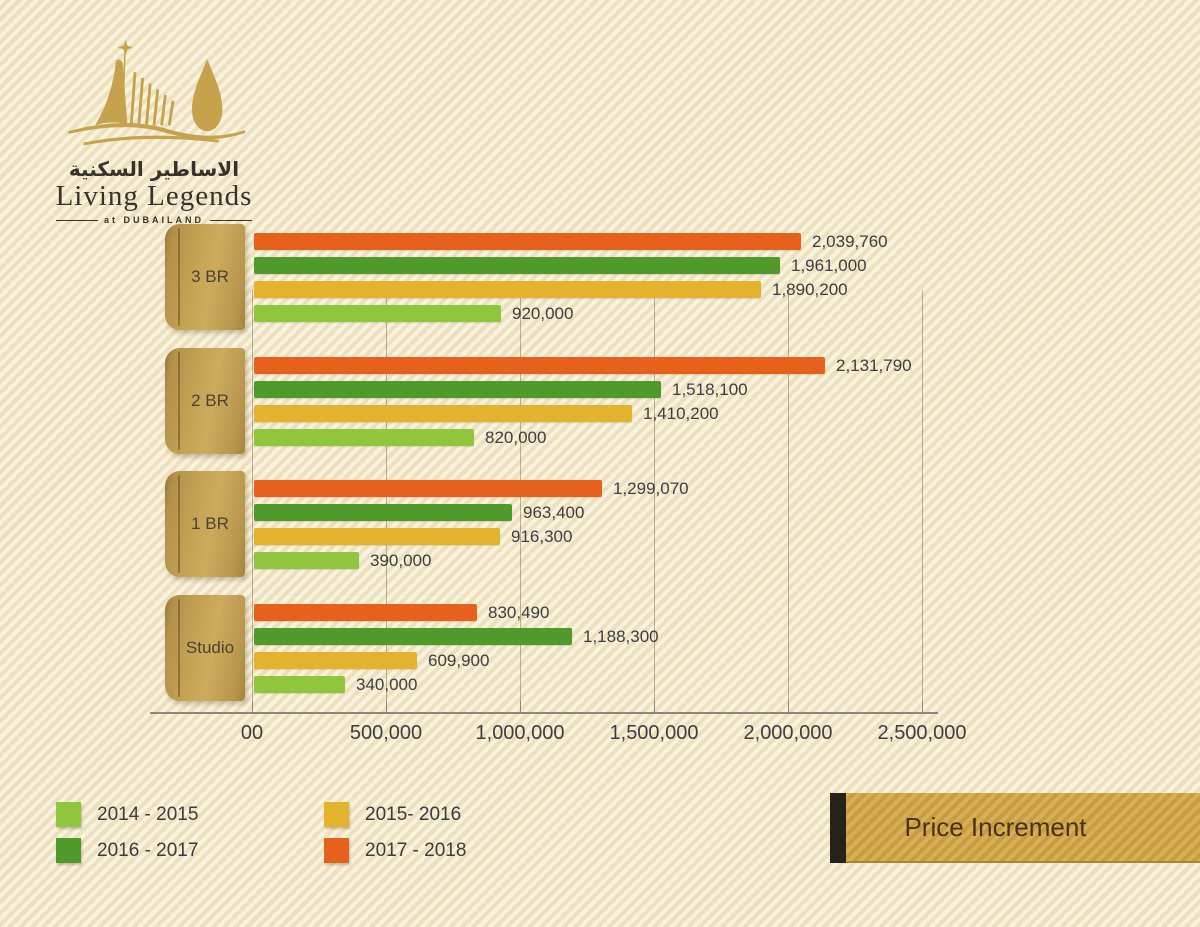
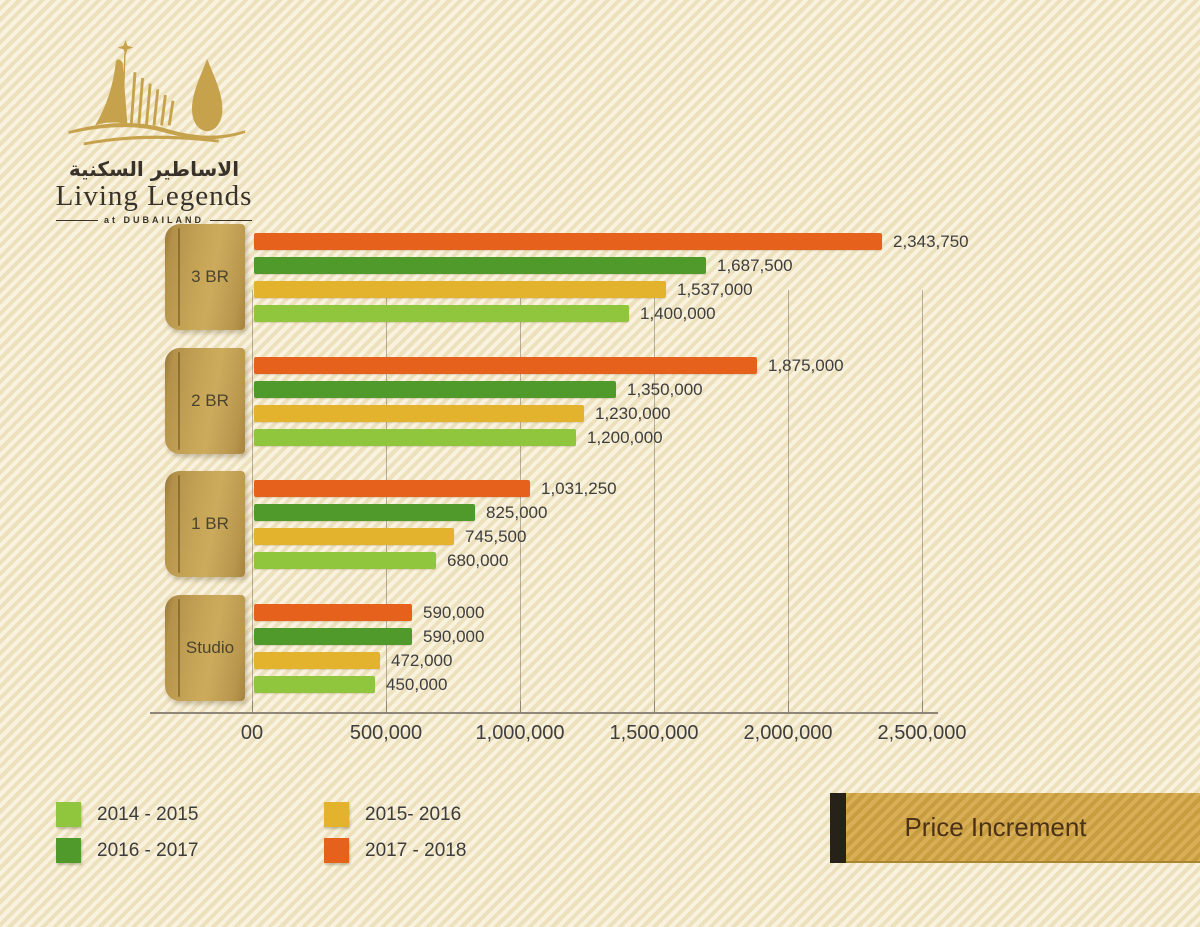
2017 - 2018/3 BR: 2,039,760 -> 2,343,750
2016 - 2017/3 BR: 1,961,000 -> 1,687,500
2015- 2016/3 BR: 1,890,200 -> 1,537,000
2014 - 2015/3 BR: 920,000 -> 1,400,000
2017 - 2018/2 BR: 2,131,790 -> 1,875,000
2016 - 2017/2 BR: 1,518,100 -> 1,350,000
2015- 2016/2 BR: 1,410,200 -> 1,230,000
2014 - 2015/2 BR: 820,000 -> 1,200,000
2017 - 2018/1 BR: 1,299,070 -> 1,031,250
2016 - 2017/1 BR: 963,400 -> 825,000
2015- 2016/1 BR: 916,300 -> 745,500
2014 - 2015/1 BR: 390,000 -> 680,000
2017 - 2018/Studio: 830,490 -> 590,000
2016 - 2017/Studio: 1,188,300 -> 590,000
2015- 2016/Studio: 609,900 -> 472,000
2014 - 2015/Studio: 340,000 -> 450,000
